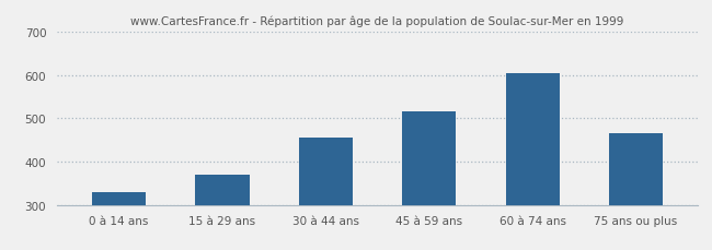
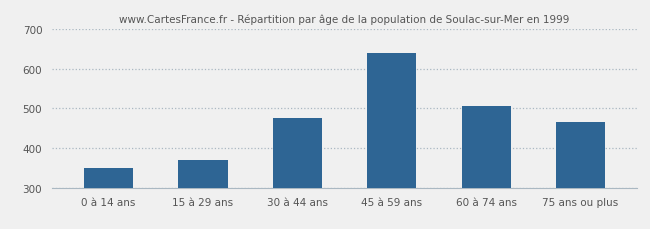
0 à 14 ans: 330 -> 350
30 à 44 ans: 455 -> 475
45 à 59 ans: 515 -> 640
60 à 74 ans: 603 -> 505
